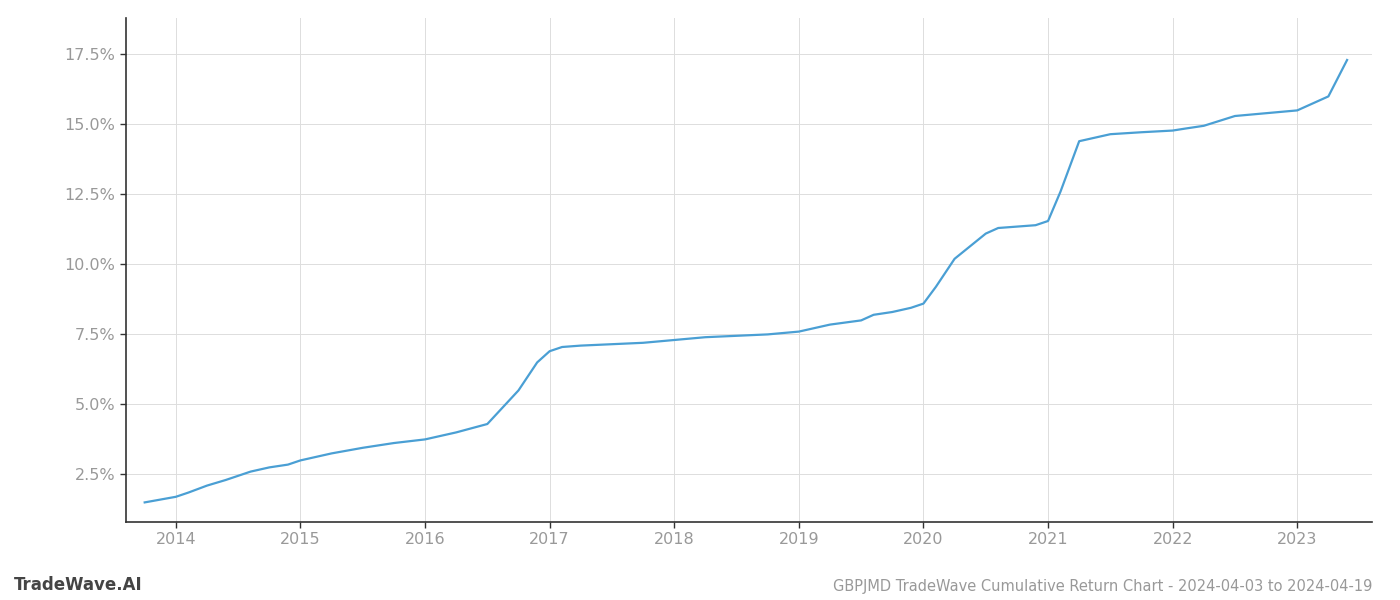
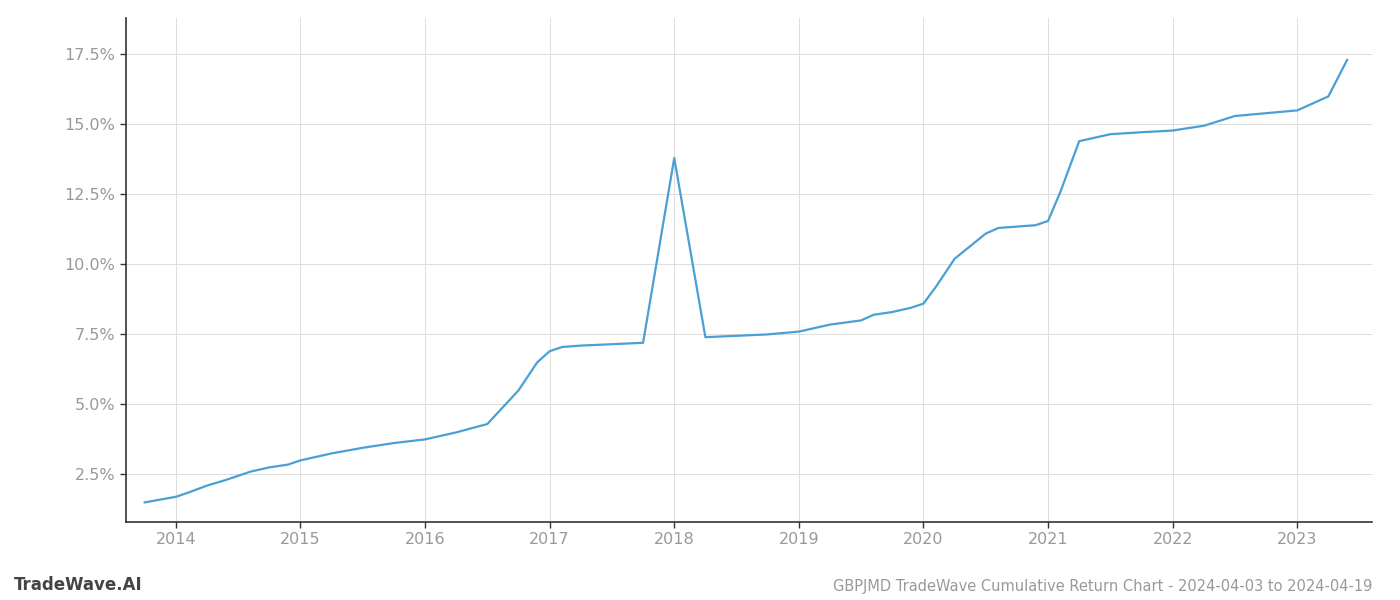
2018: 7.30% -> 13.80%
